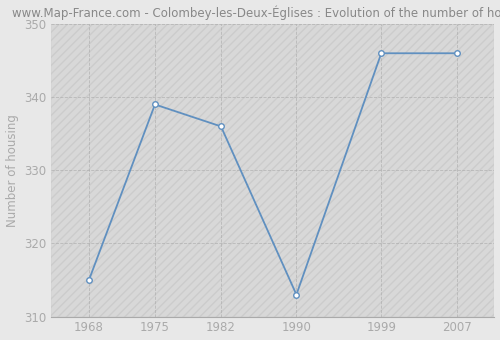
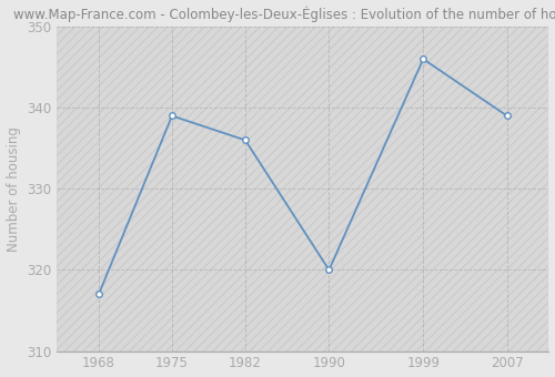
1968: 315 -> 317
1990: 313 -> 320
2007: 346 -> 339
